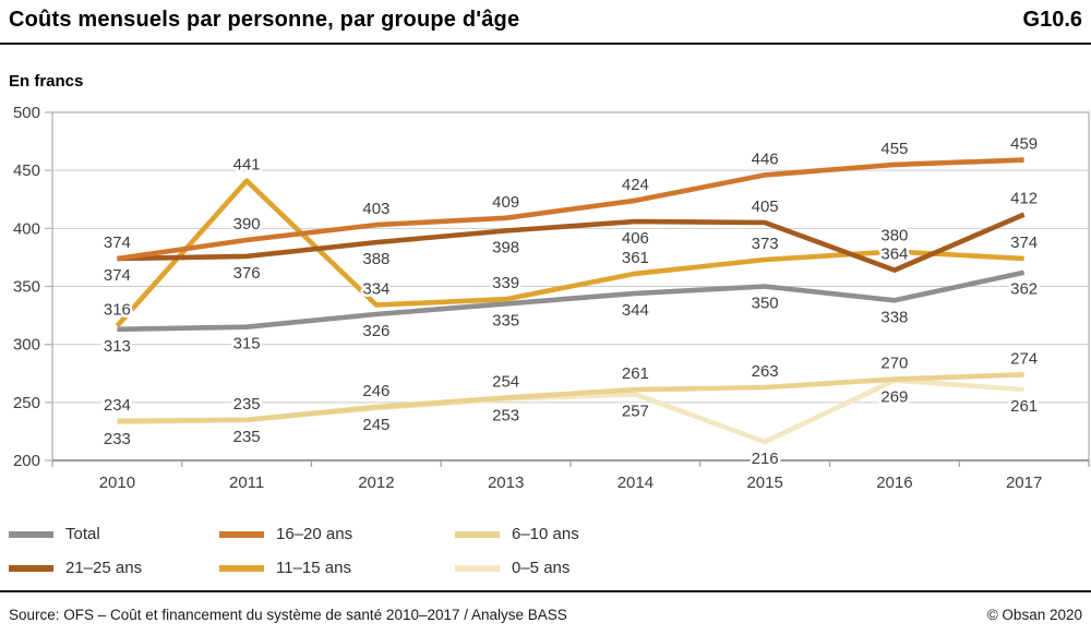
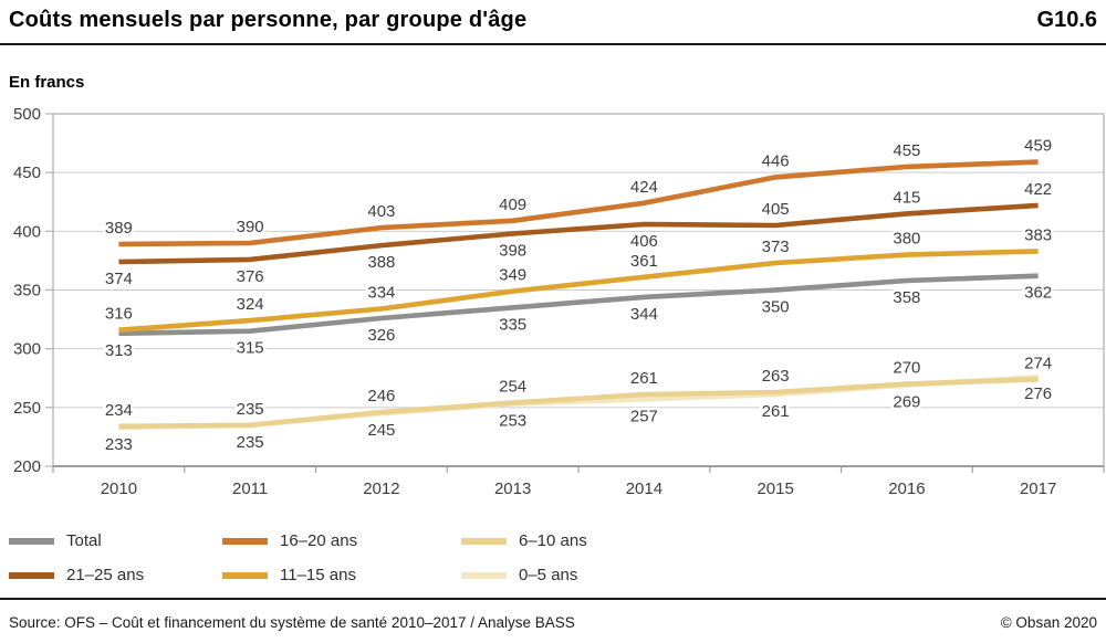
16–20 ans/2010: 374 -> 389
11–15 ans/2011: 441 -> 324
11–15 ans/2013: 339 -> 349
0–5 ans/2015: 216 -> 261
Total/2016: 338 -> 358
21–25 ans/2016: 364 -> 415
21–25 ans/2017: 412 -> 422
11–15 ans/2017: 374 -> 383
0–5 ans/2017: 261 -> 276
